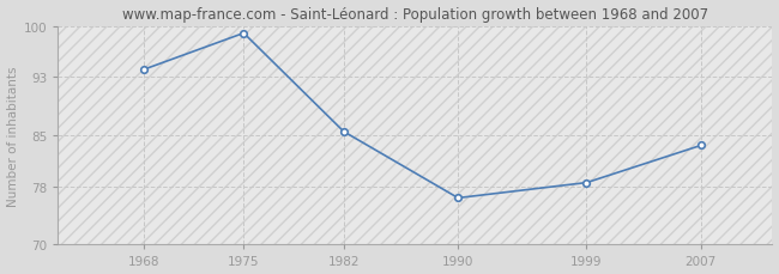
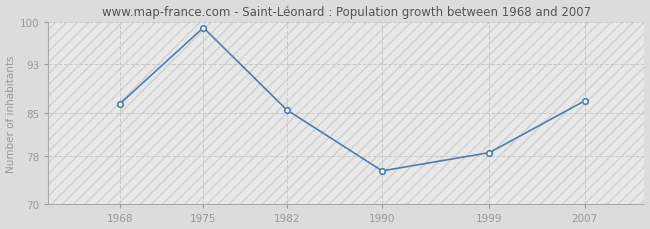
1968: 94.0 -> 86.5
1990: 76.4 -> 75.5
2007: 83.6 -> 87.0
